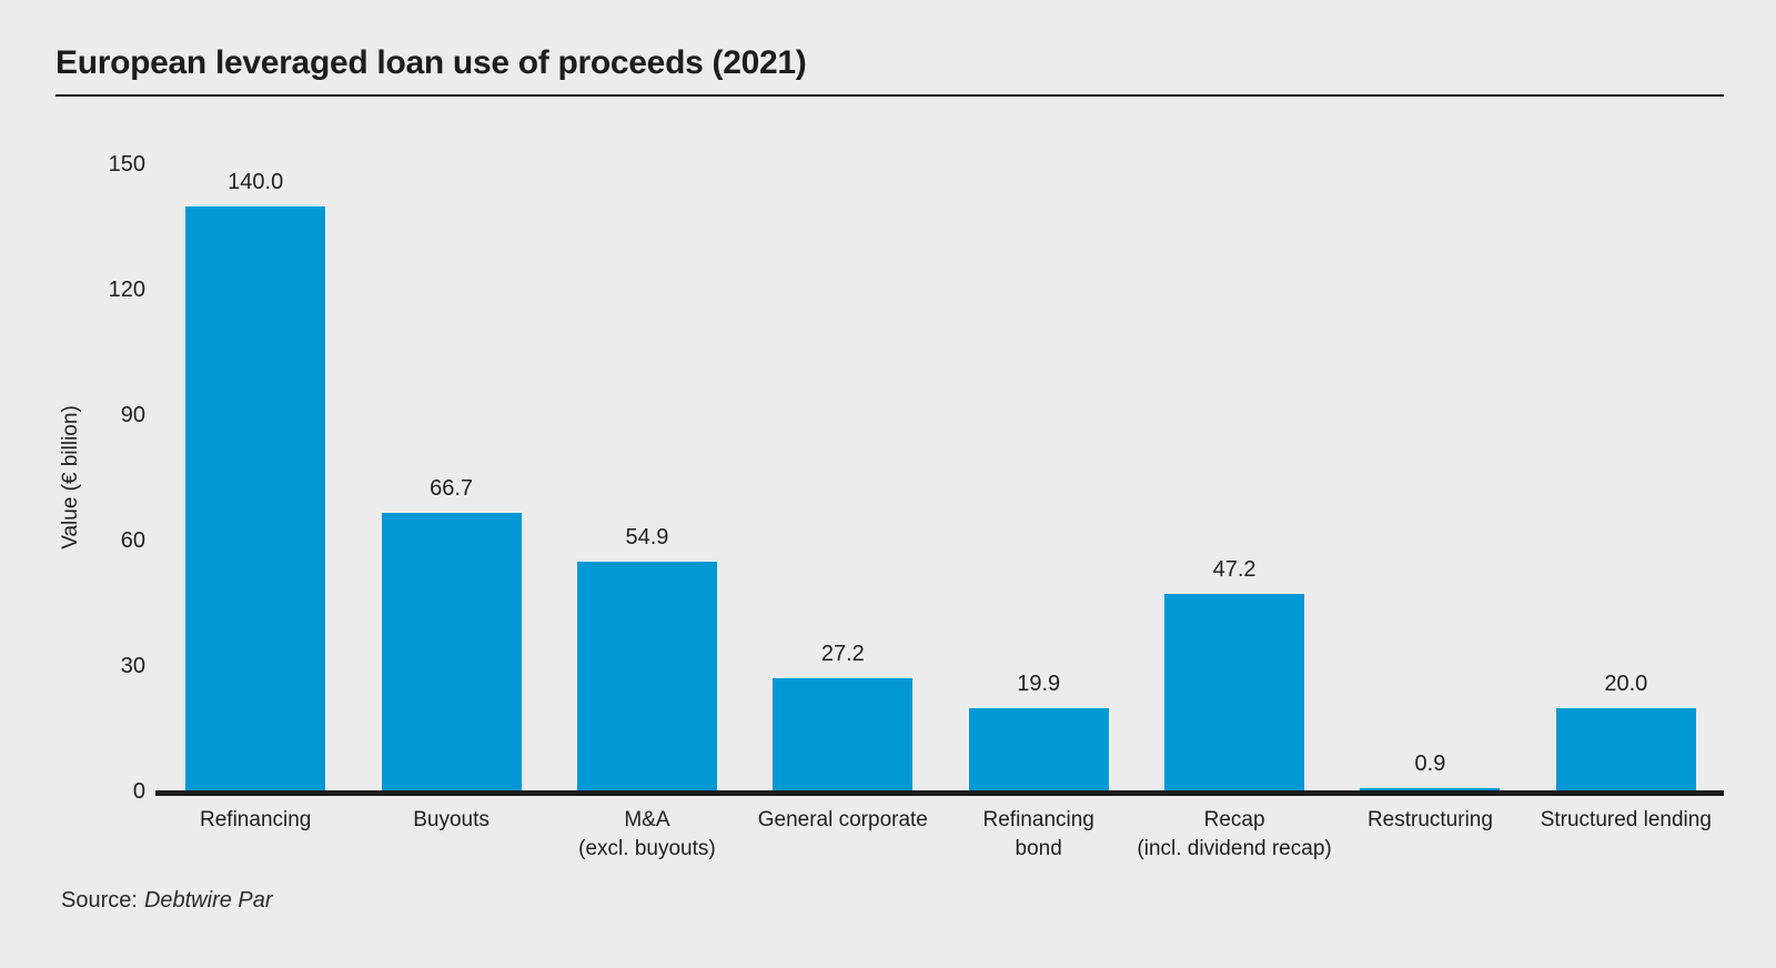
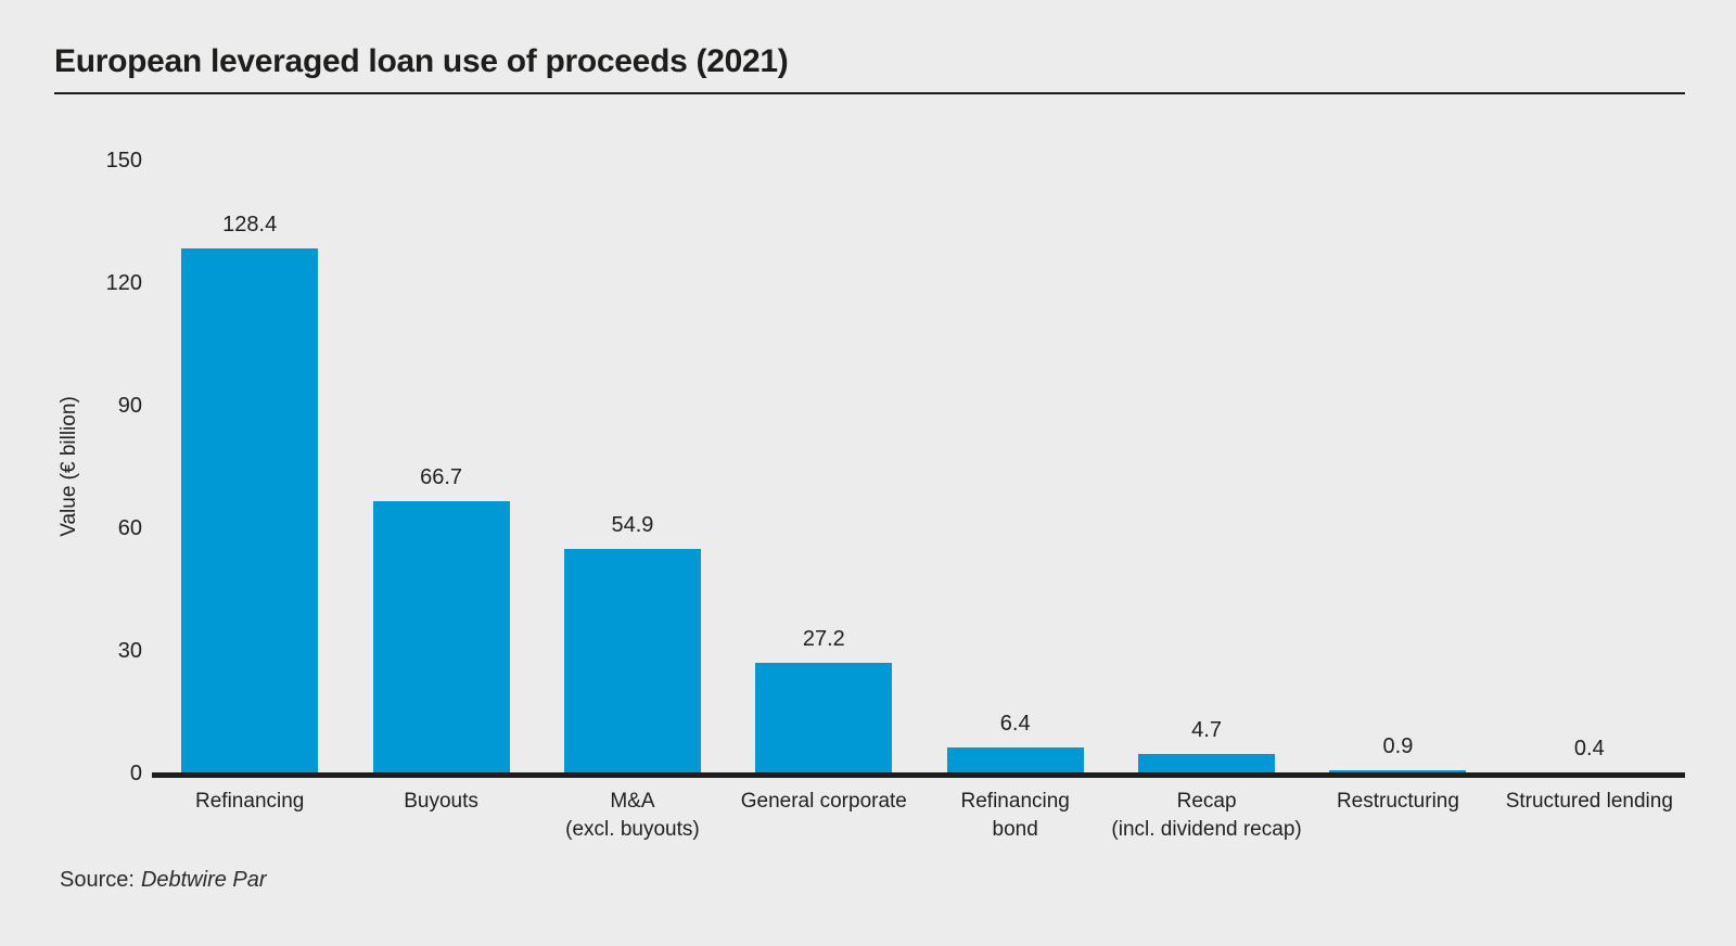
Refinancing: 140.0 -> 128.4
Refinancing bond: 19.9 -> 6.4
Recap (incl. dividend recap): 47.2 -> 4.7
Structured lending: 20.0 -> 0.4
